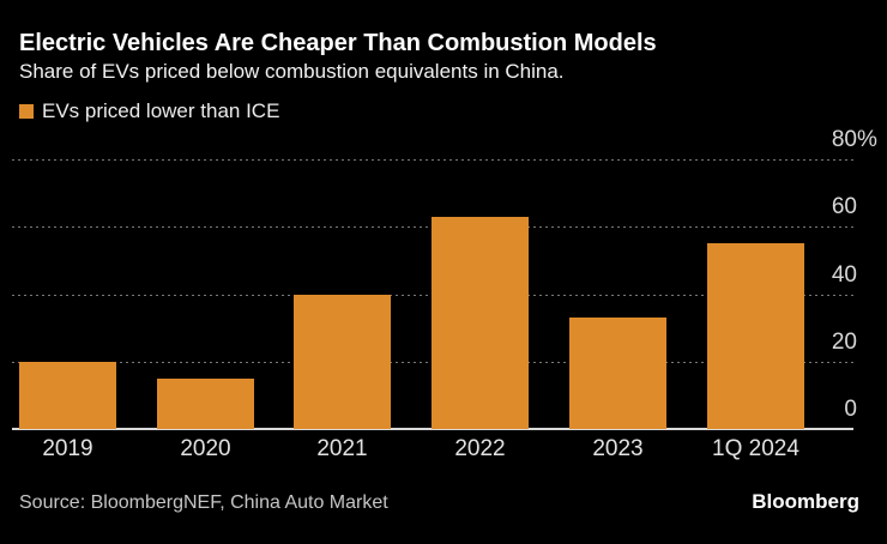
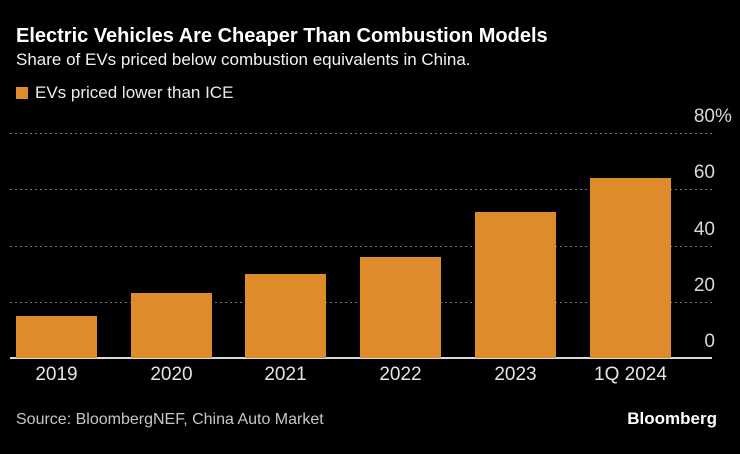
2019: 20 -> 15
2020: 15 -> 23
2021: 40 -> 30
2022: 63 -> 36
2023: 33 -> 52
1Q 2024: 55 -> 64
